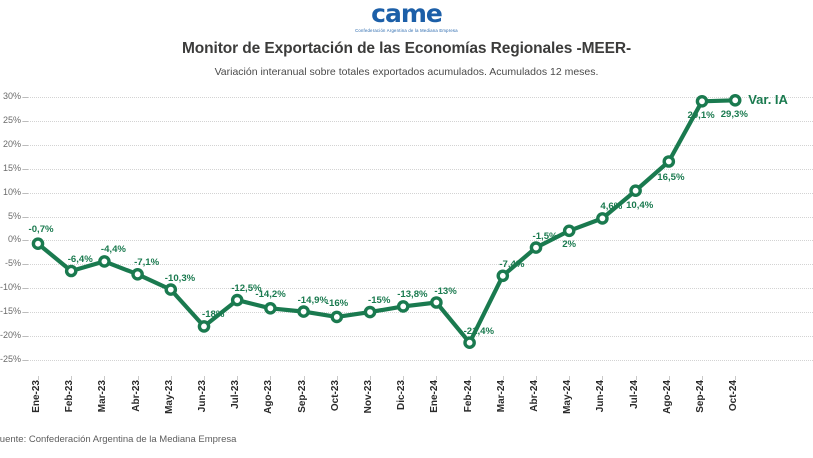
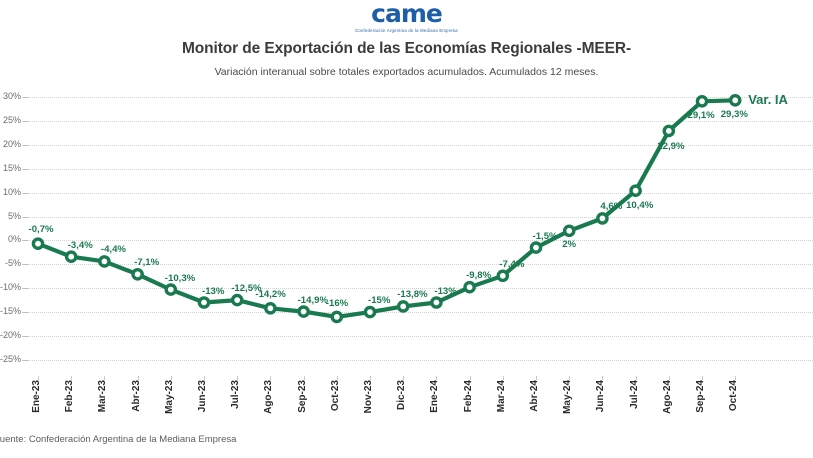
Feb-23: -6,4% -> -3,4%
Jun-23: -18% -> -13%
Feb-24: -21,4% -> -9,8%
Ago-24: 16,5% -> 22,9%
